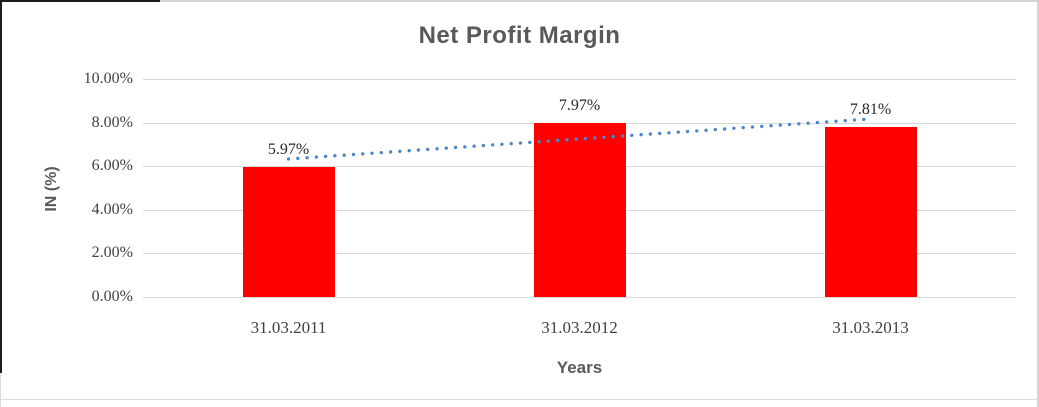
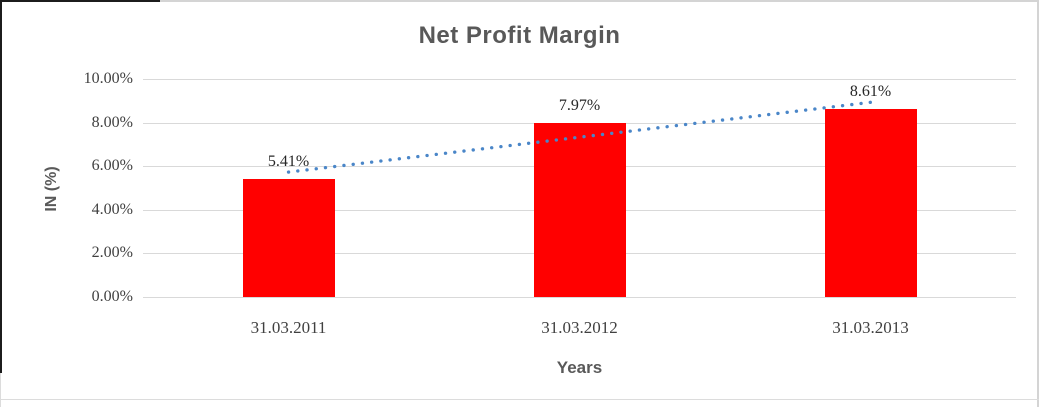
31.03.2011: 5.97% -> 5.41%
31.03.2013: 7.81% -> 8.61%
